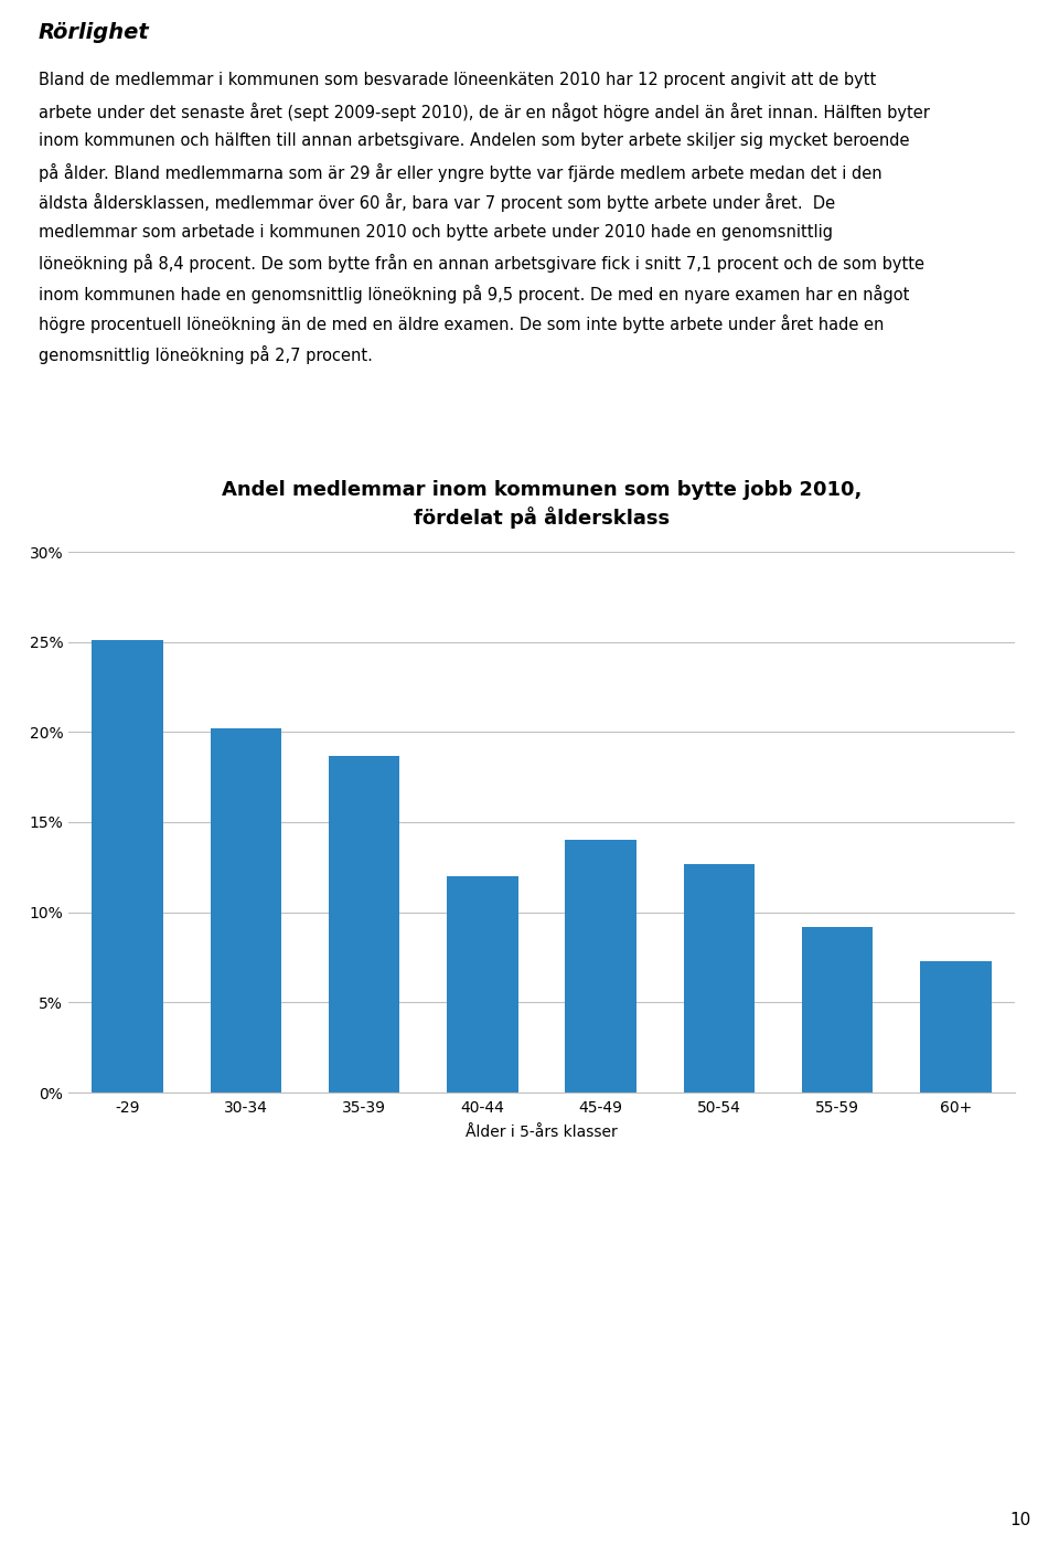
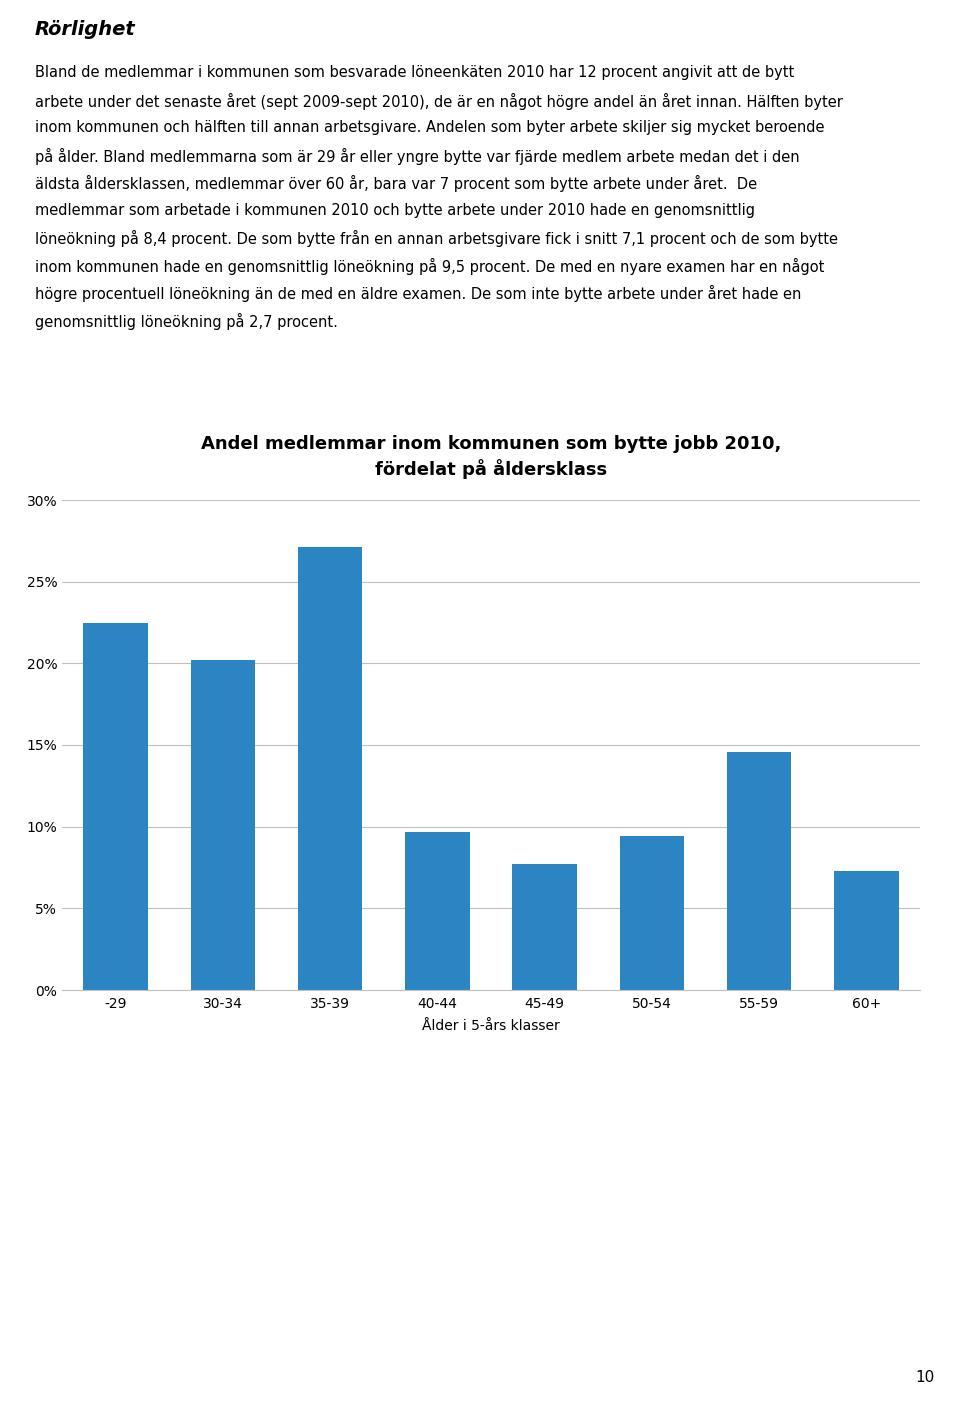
-29: 25.1% -> 22.5%
35-39: 18.7% -> 27.1%
40-44: 12.0% -> 9.7%
45-49: 14.0% -> 7.7%
50-54: 12.7% -> 9.4%
55-59: 9.2% -> 14.6%
